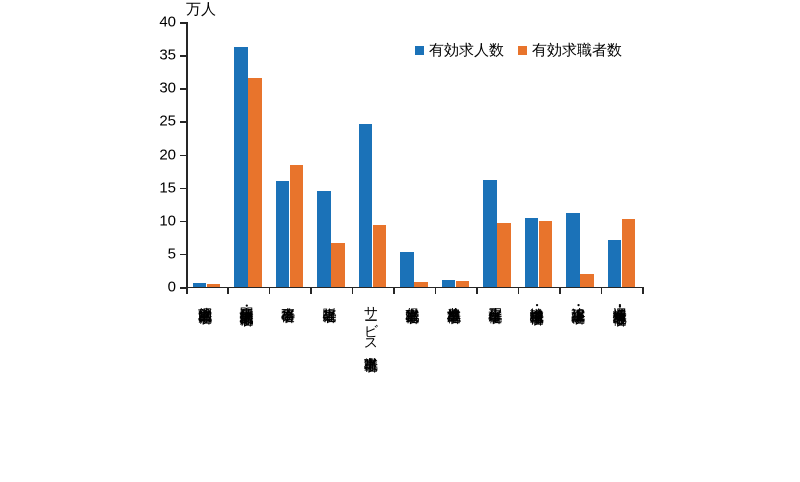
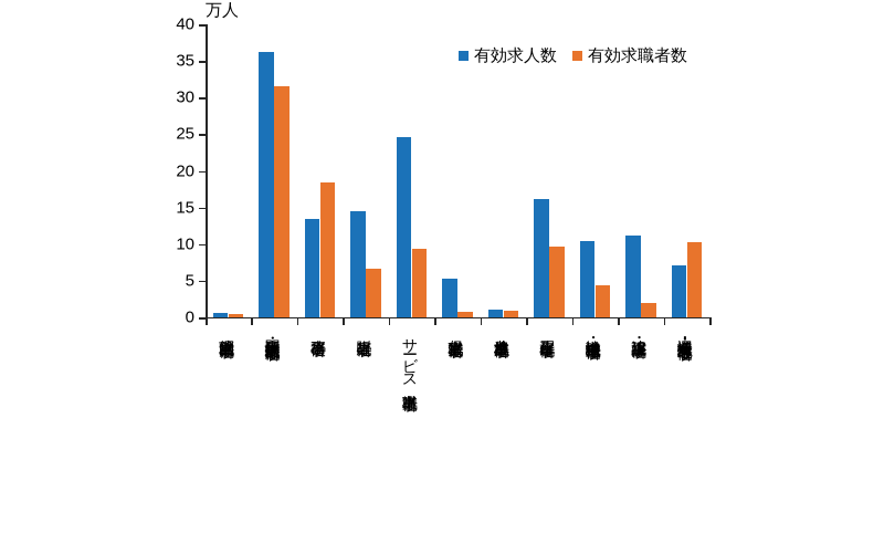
有効求人数/事務従事者: 16 -> 14
有効求職者数/輸送・機械運転従事者: 10 -> 4
